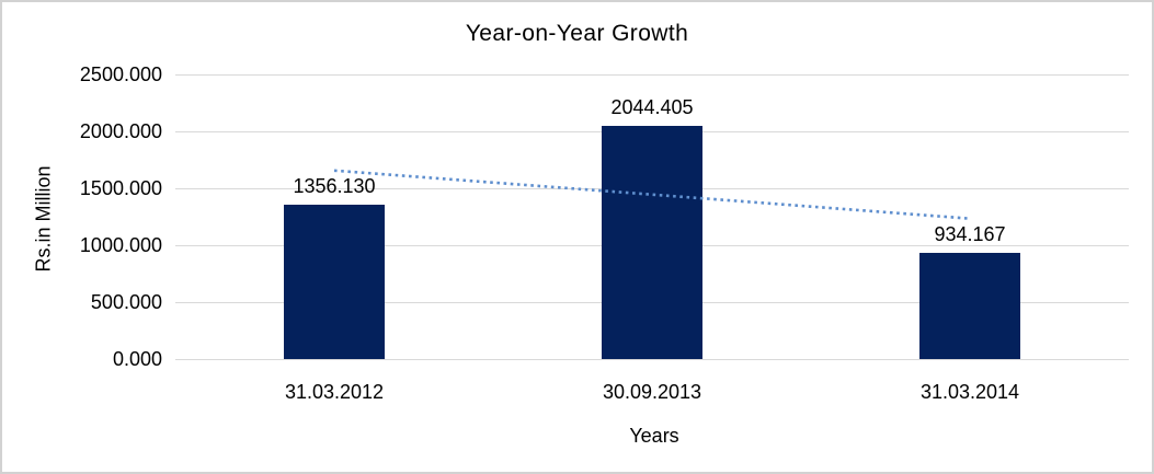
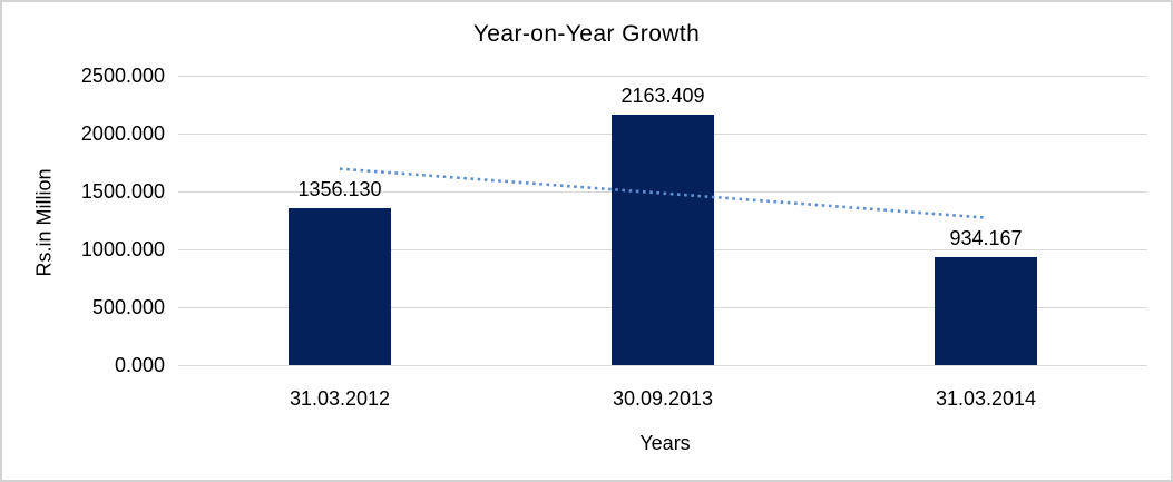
30.09.2013: 2044.405 -> 2163.409
